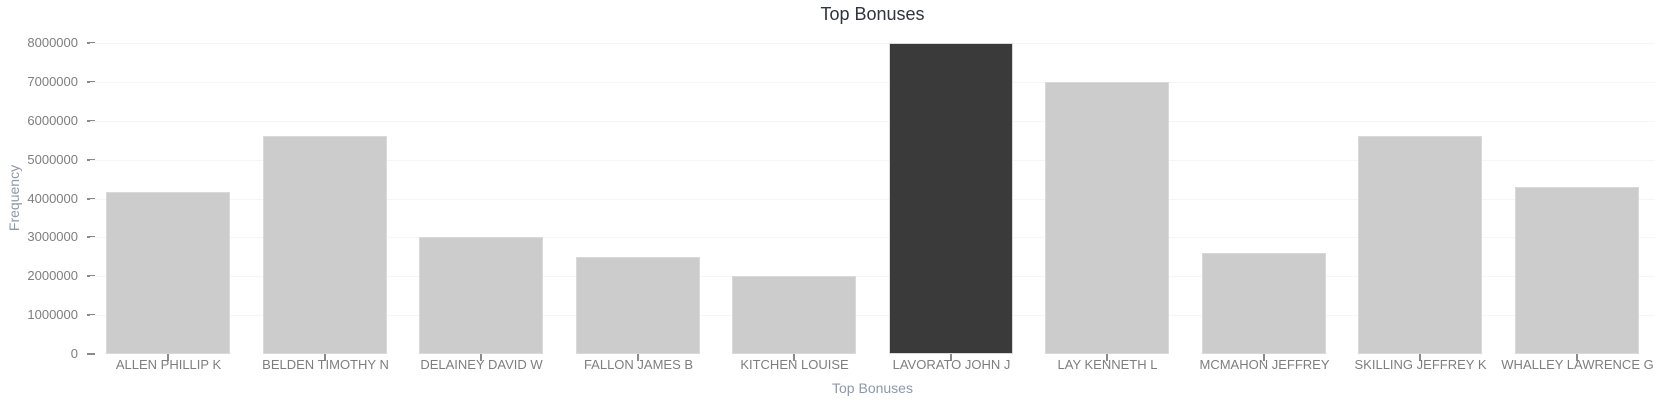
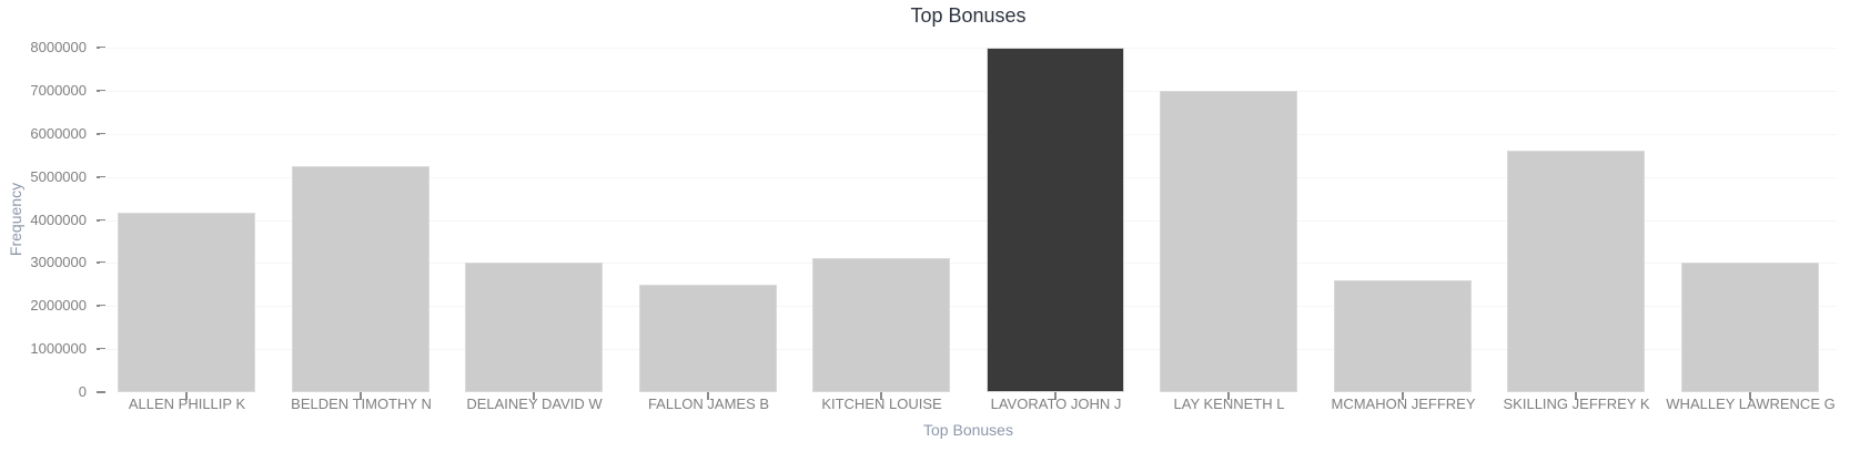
BELDEN TIMOTHY N: 5600000 -> 5200000
KITCHEN LOUISE: 2000000 -> 3100000
WHALLEY LAWRENCE G: 4300000 -> 3000000
